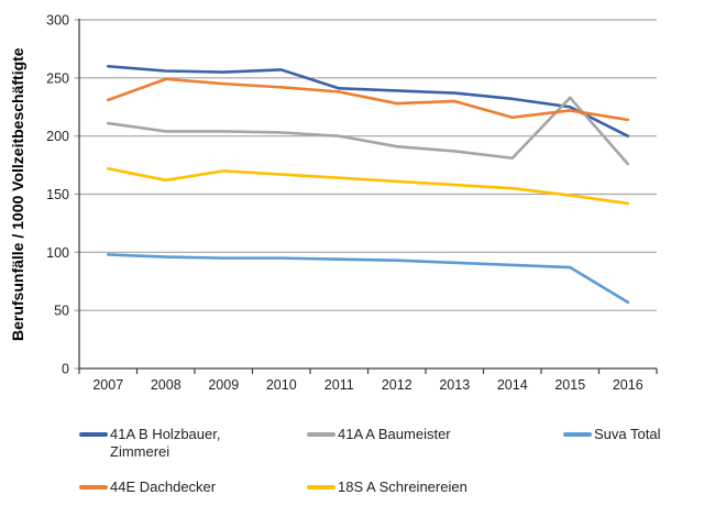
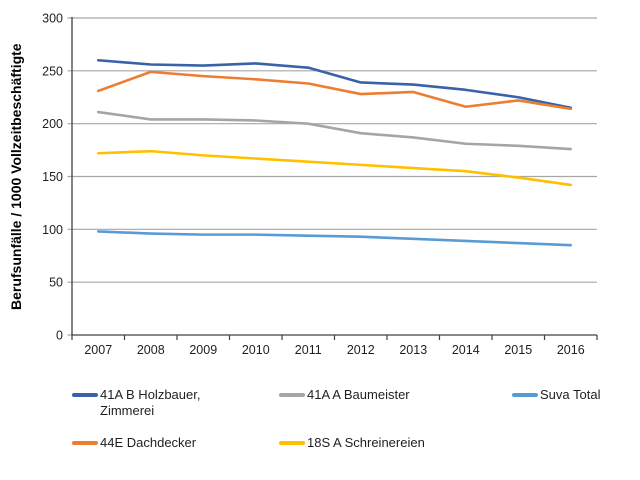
18S A Schreinereien/2008: 162 -> 174
41A B Holzbauer, Zimmerei/2011: 241 -> 253
41A A Baumeister/2015: 233 -> 179
41A B Holzbauer, Zimmerei/2016: 200 -> 215
Suva Total/2016: 57 -> 85
